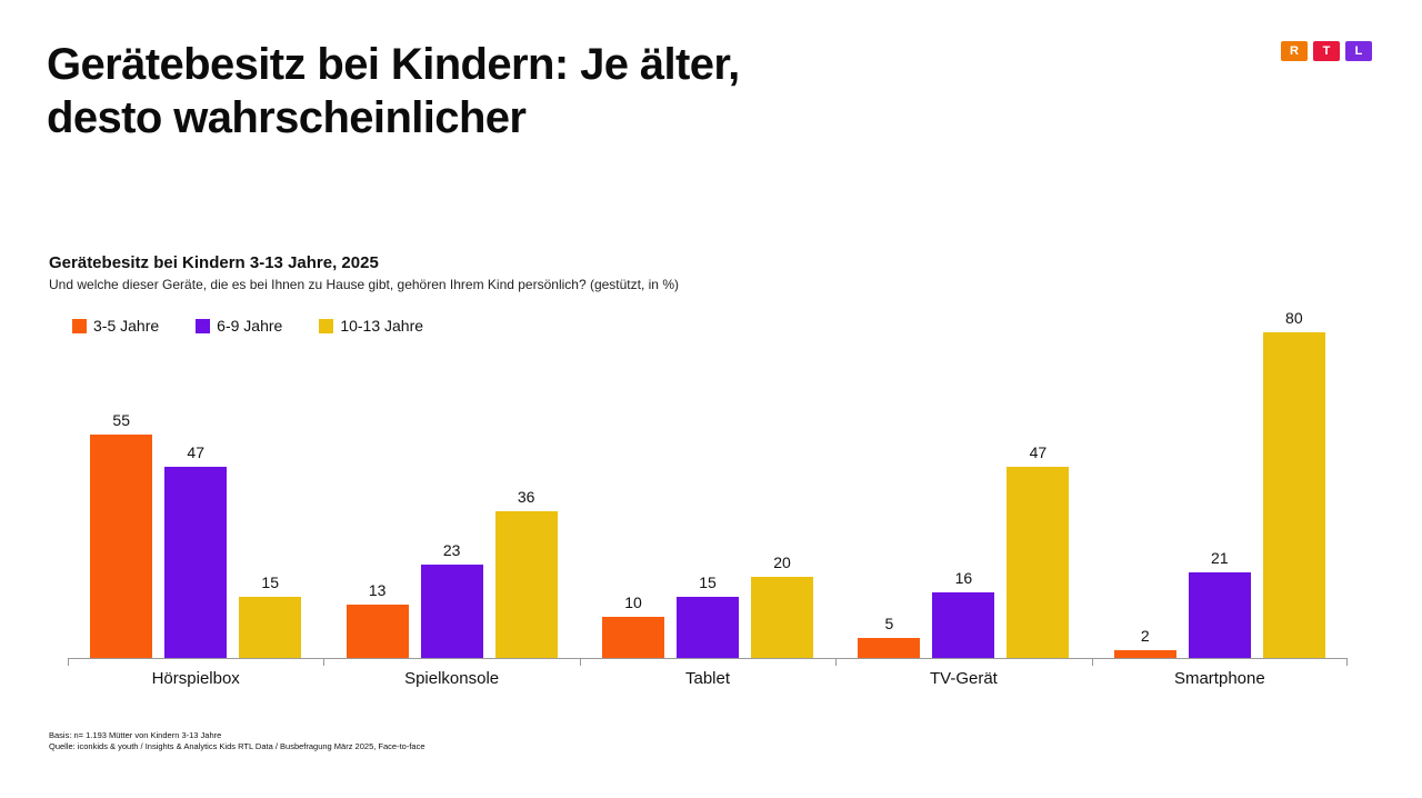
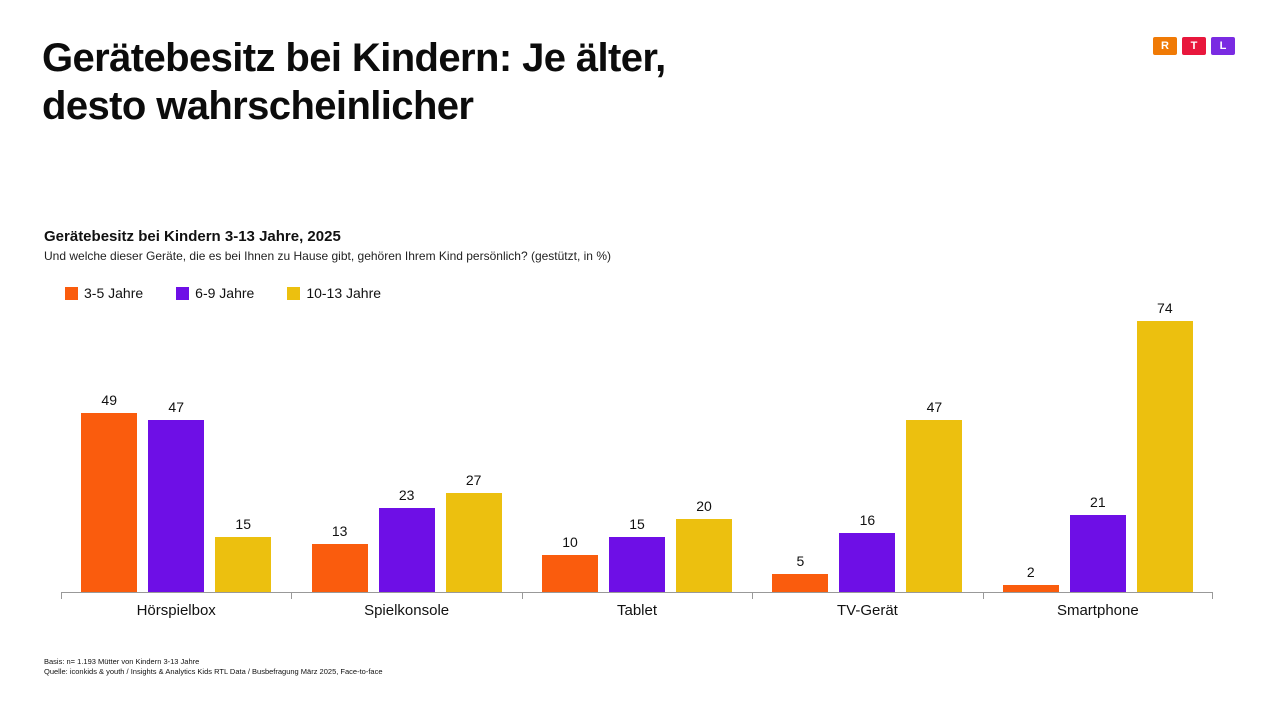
3-5 Jahre/Hörspielbox: 55 -> 49
10-13 Jahre/Spielkonsole: 36 -> 27
10-13 Jahre/Smartphone: 80 -> 74
